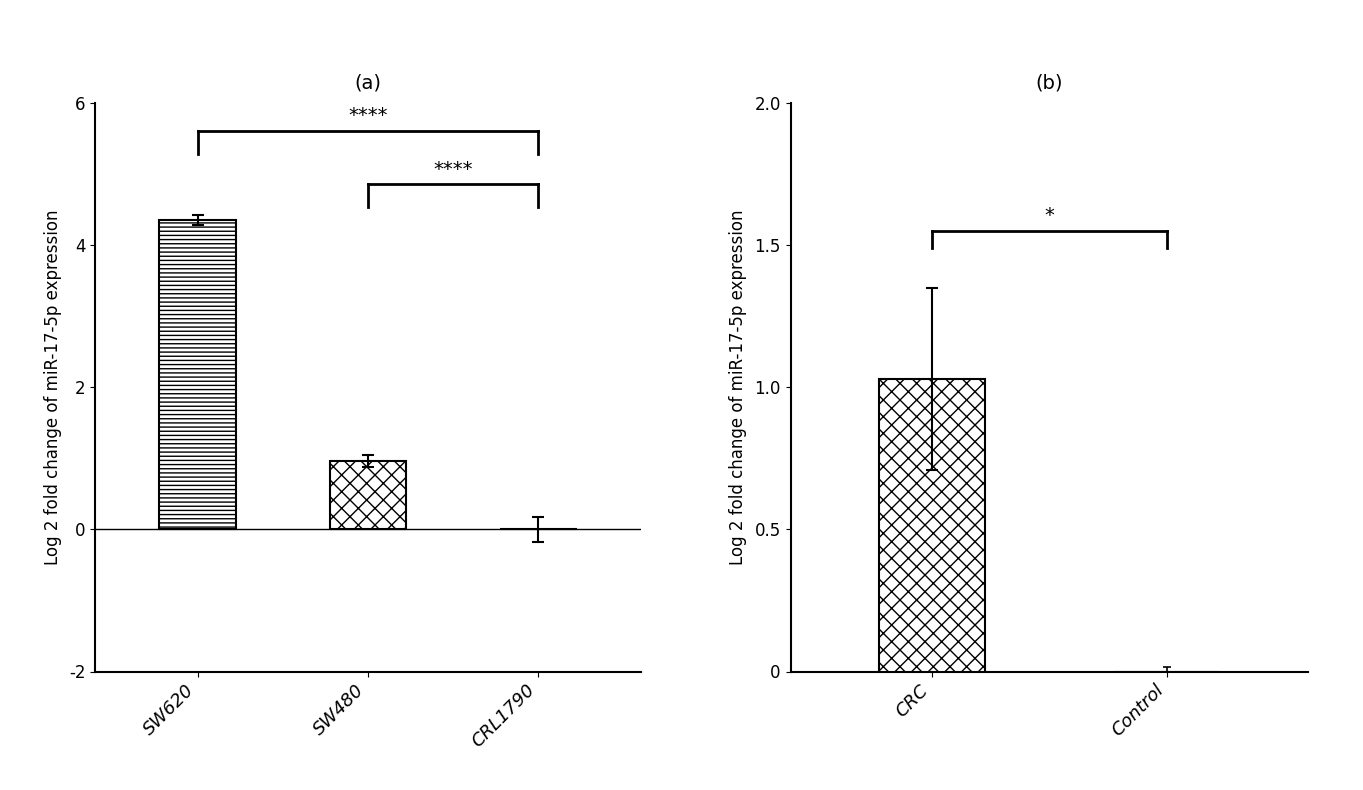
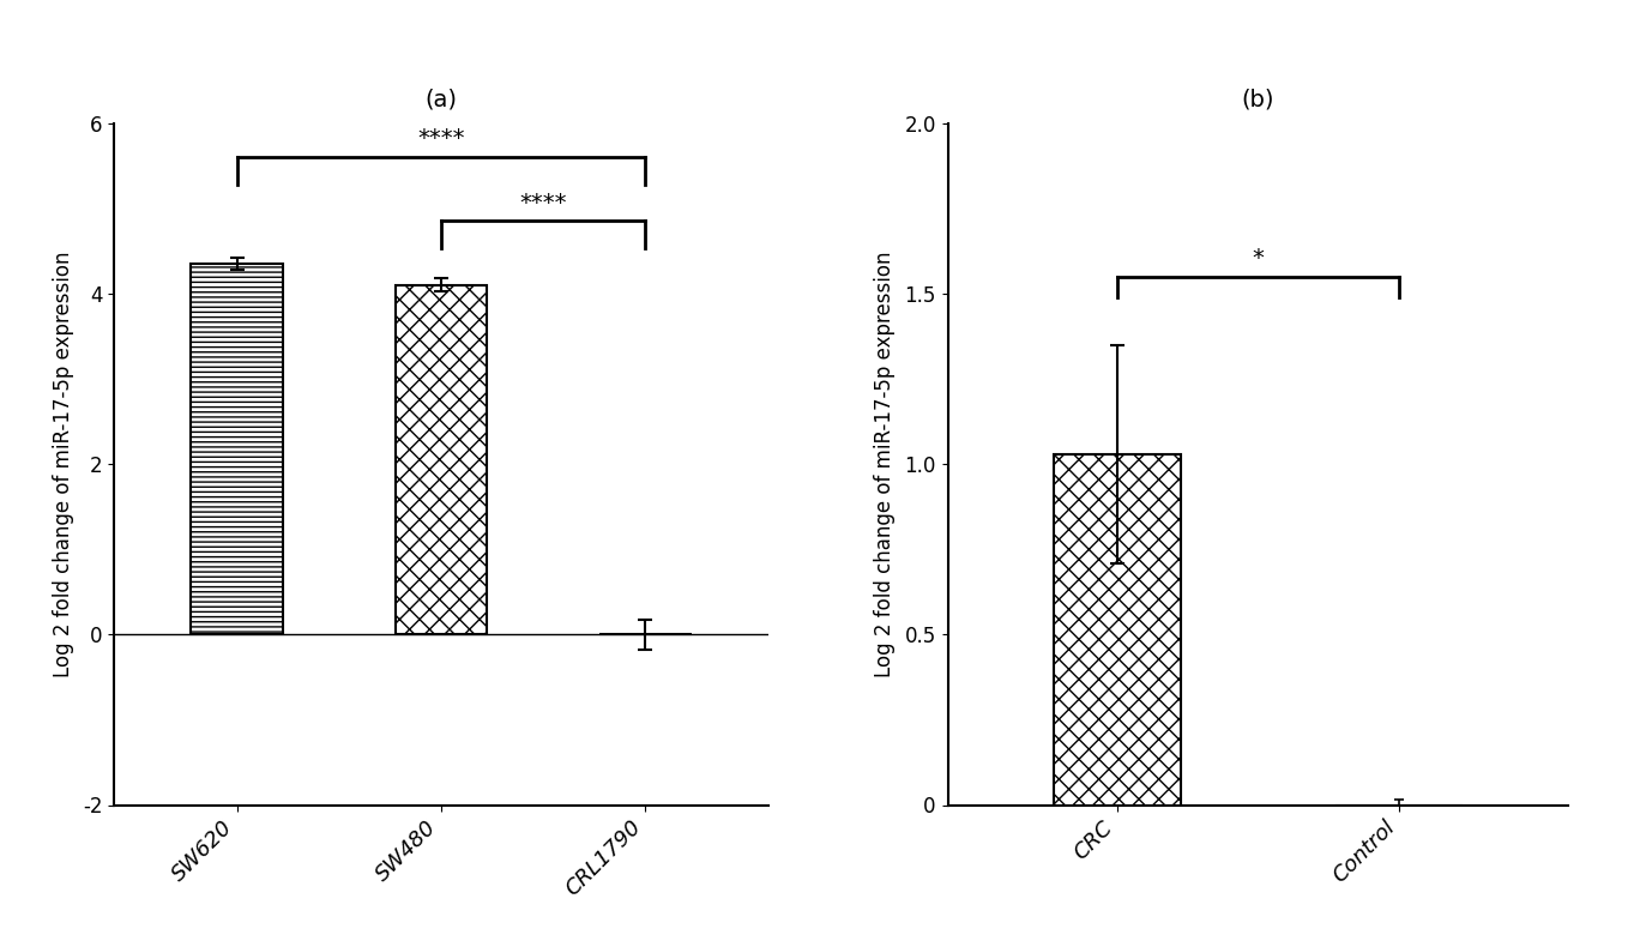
(a)/SW480: 0.96 -> 4.10
